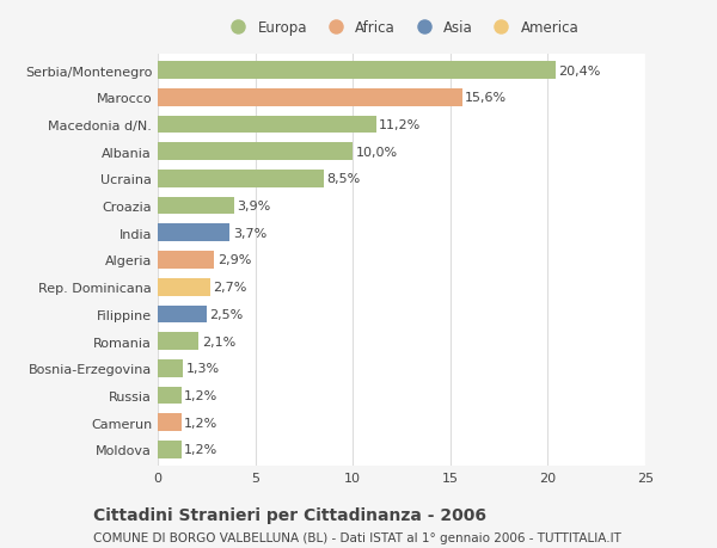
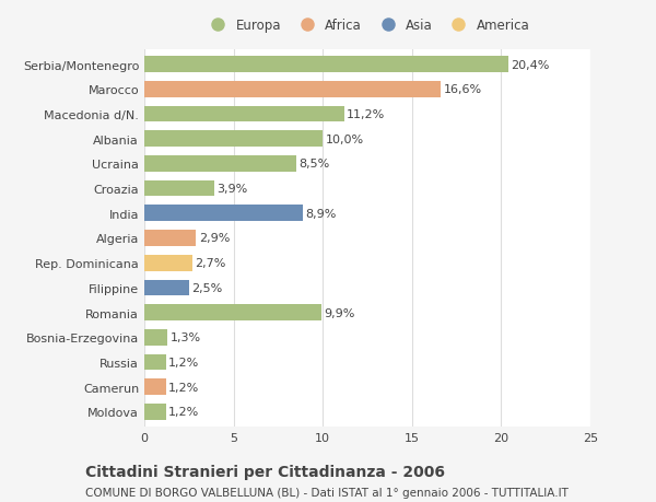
Marocco: 15,6% -> 16,6%
India: 3,7% -> 8,9%
Romania: 2,1% -> 9,9%
